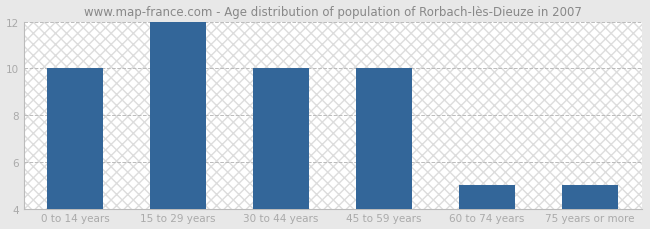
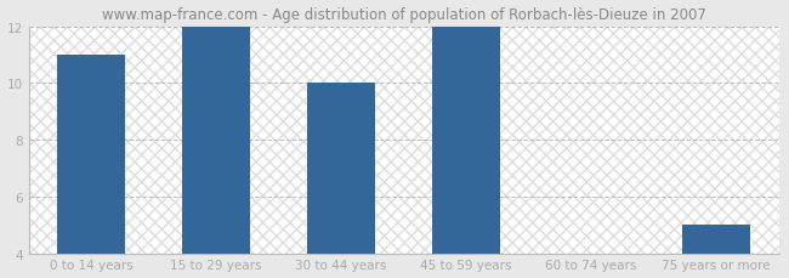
0 to 14 years: 10 -> 11
45 to 59 years: 10 -> 12
60 to 74 years: 5 -> 4
